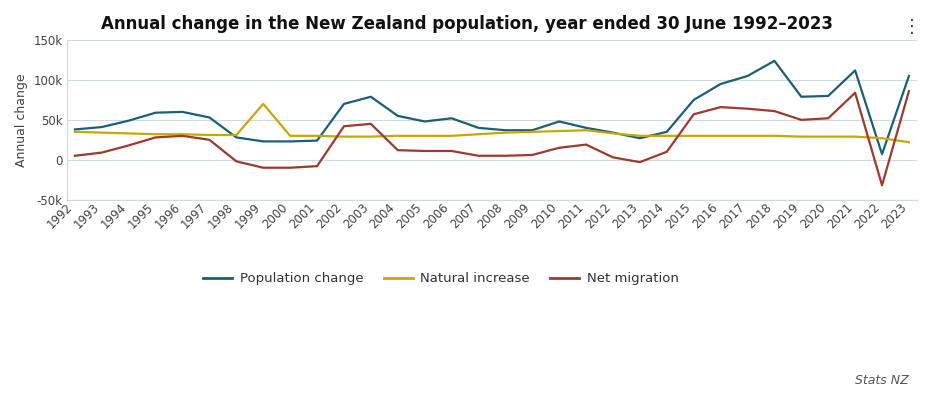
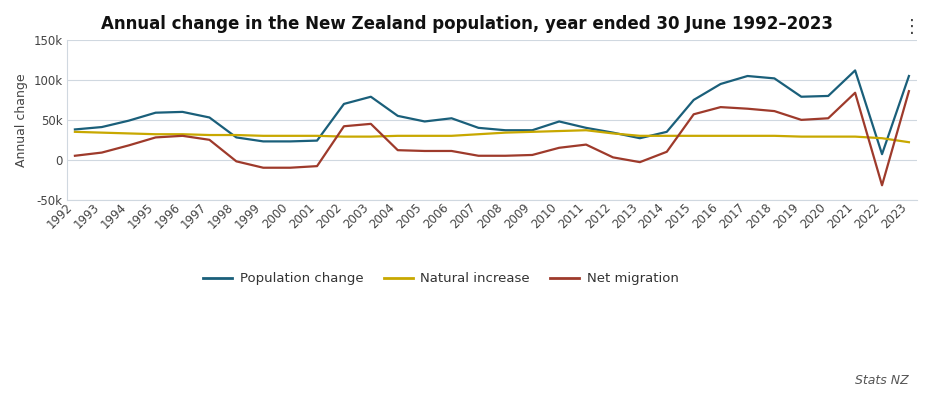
Natural increase/1999: 70k -> 30k
Population change/2018: 124k -> 102k
